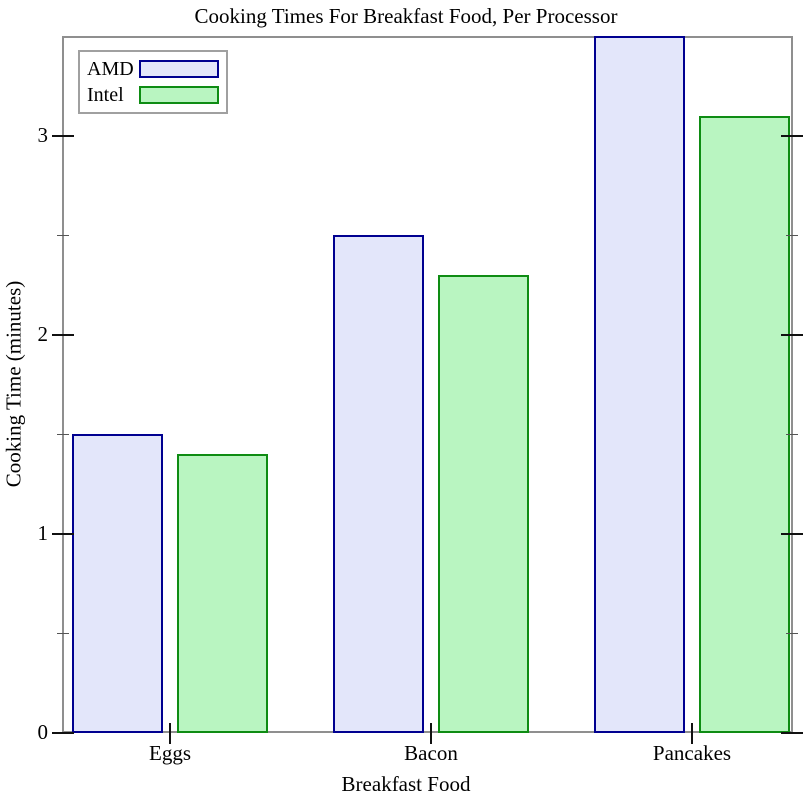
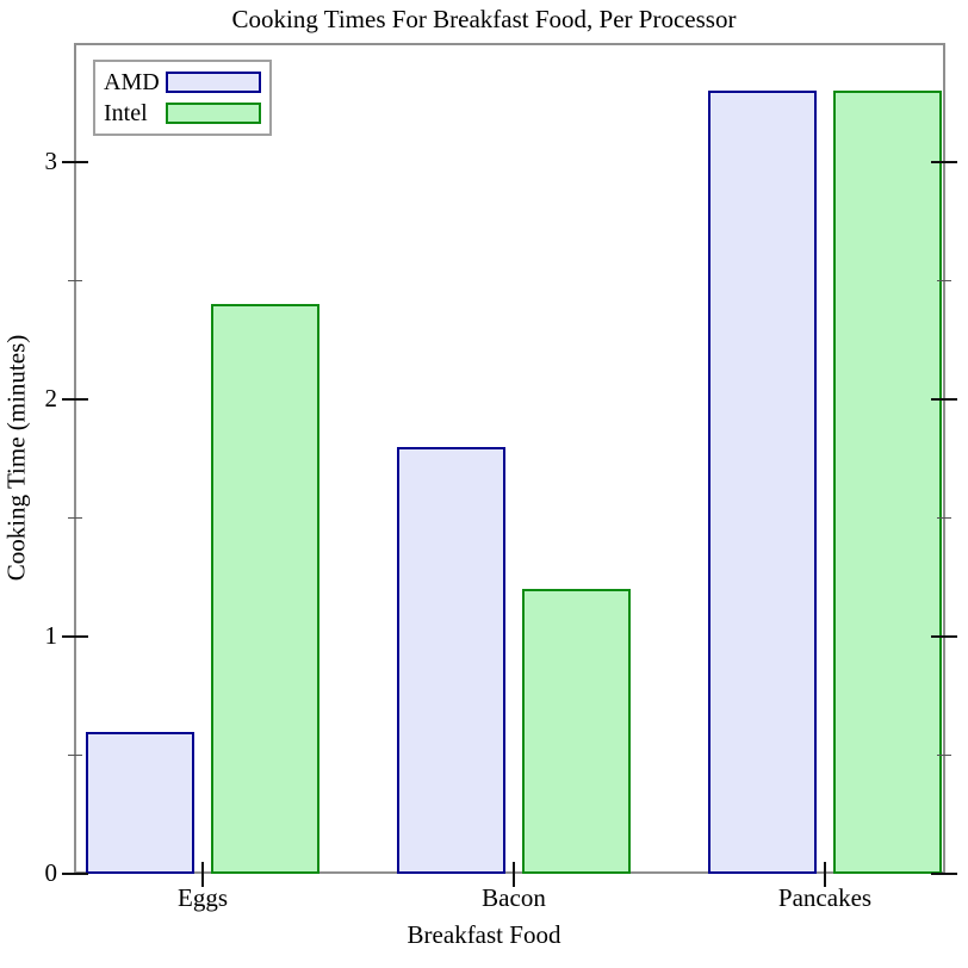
AMD/Eggs: 1.5 -> 0.6
Intel/Eggs: 1.4 -> 2.4
AMD/Bacon: 2.5 -> 1.8
Intel/Bacon: 2.3 -> 1.2
AMD/Pancakes: 3.5 -> 3.3
Intel/Pancakes: 3.1 -> 3.3
